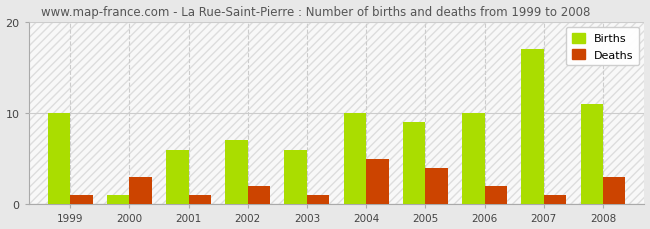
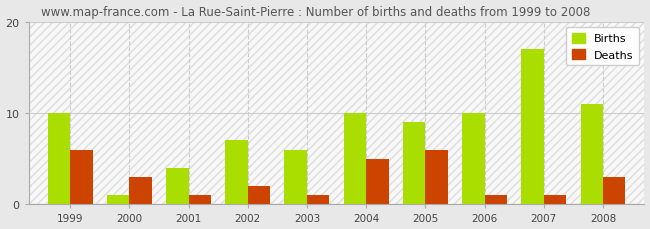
Deaths/1999: 1 -> 6
Births/2001: 6 -> 4
Deaths/2005: 4 -> 6
Deaths/2006: 2 -> 1
